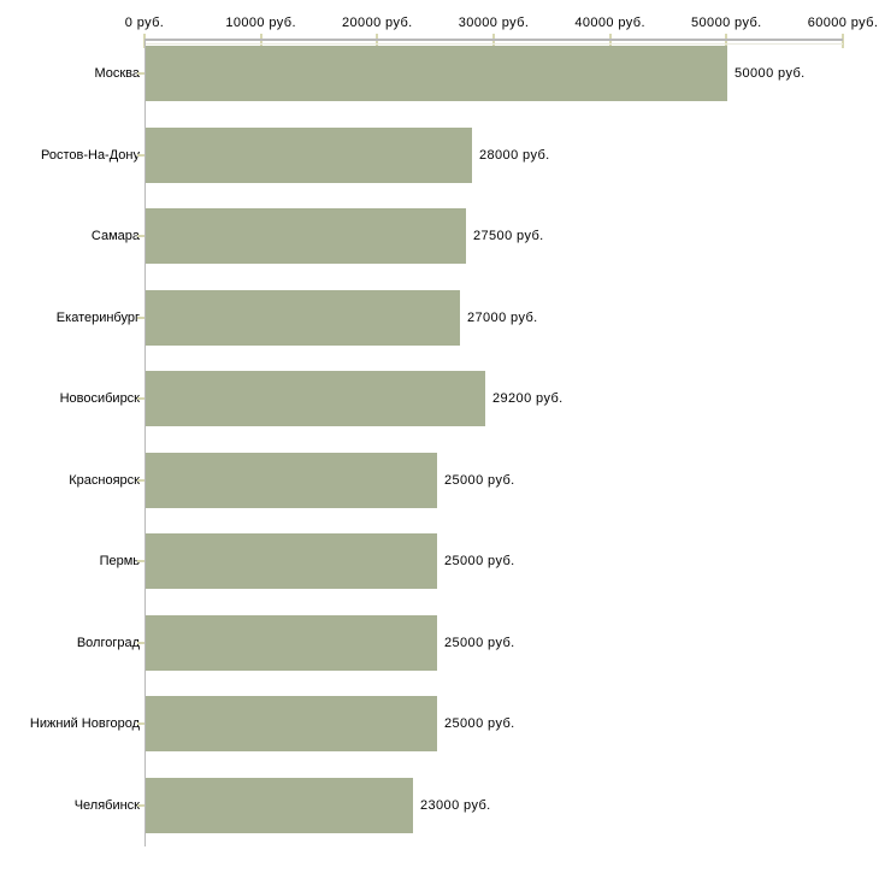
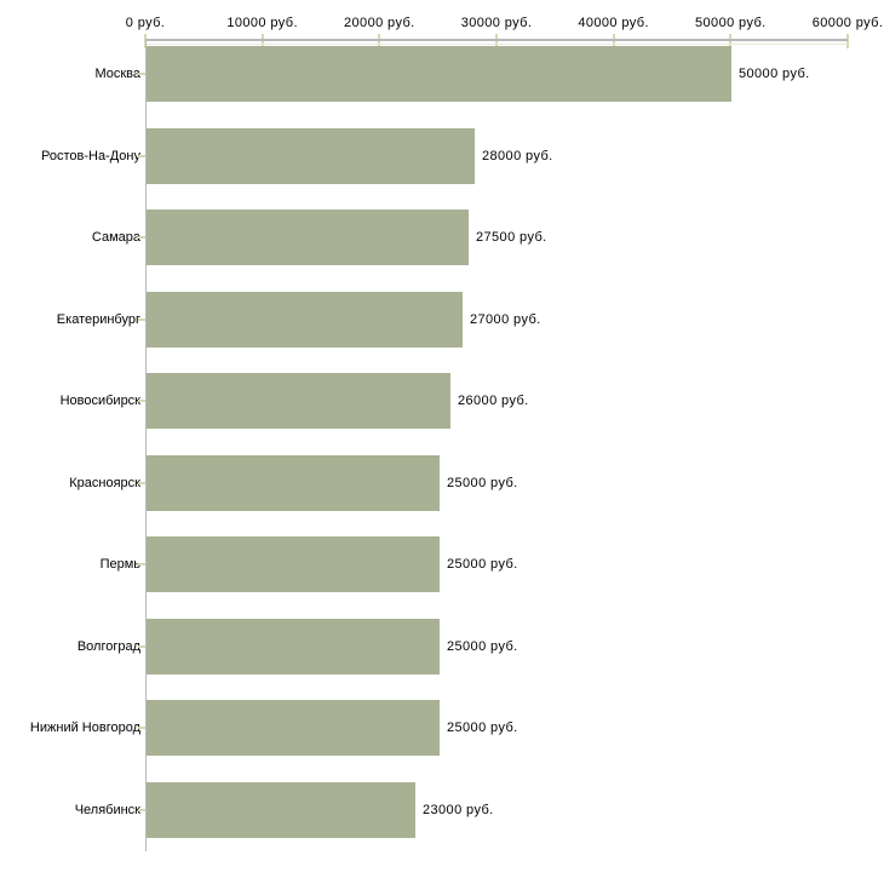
Новосибирск: 29200 -> 26000
